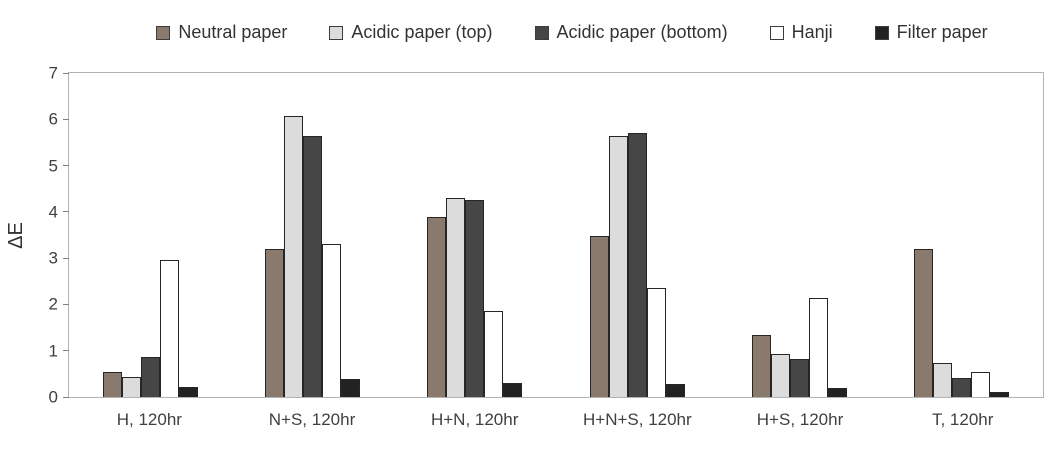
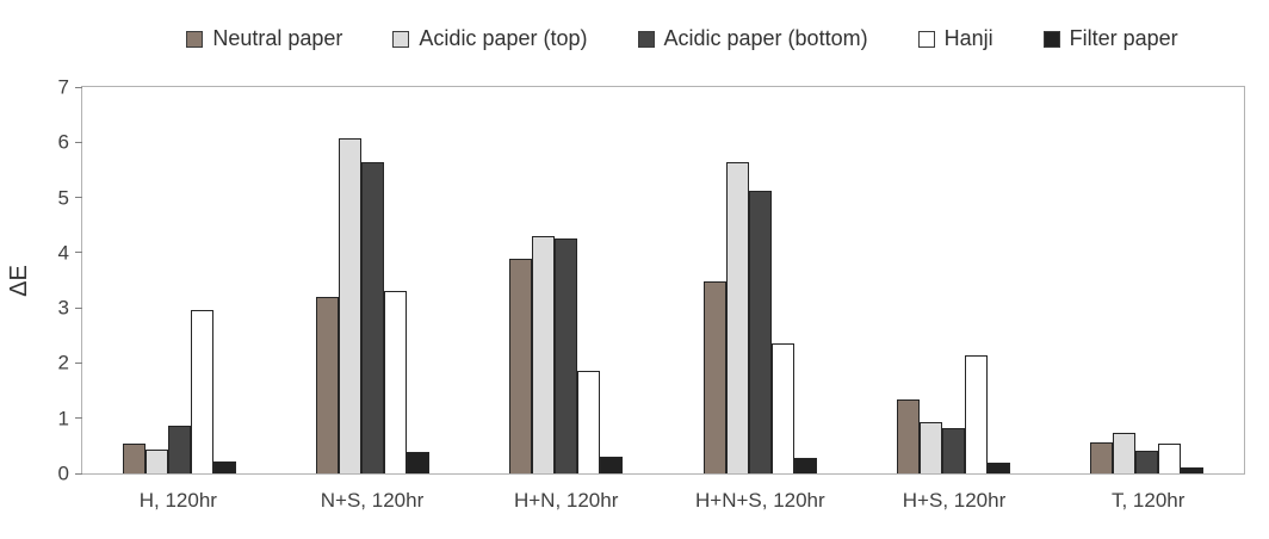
Acidic paper (bottom)/H+N+S, 120hr: 5.7 -> 5.1
Neutral paper/T, 120hr: 3.2 -> 0.6
